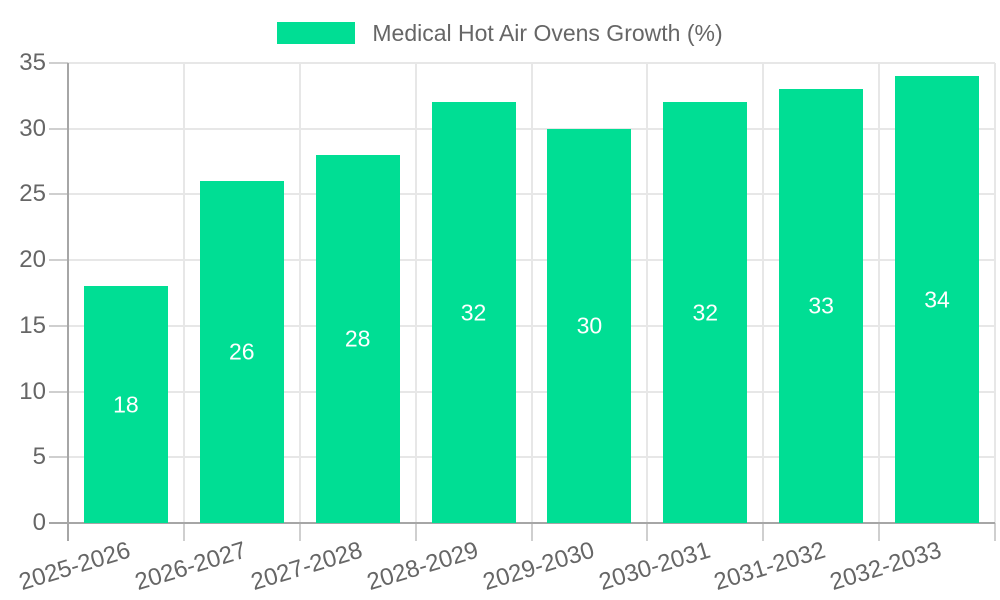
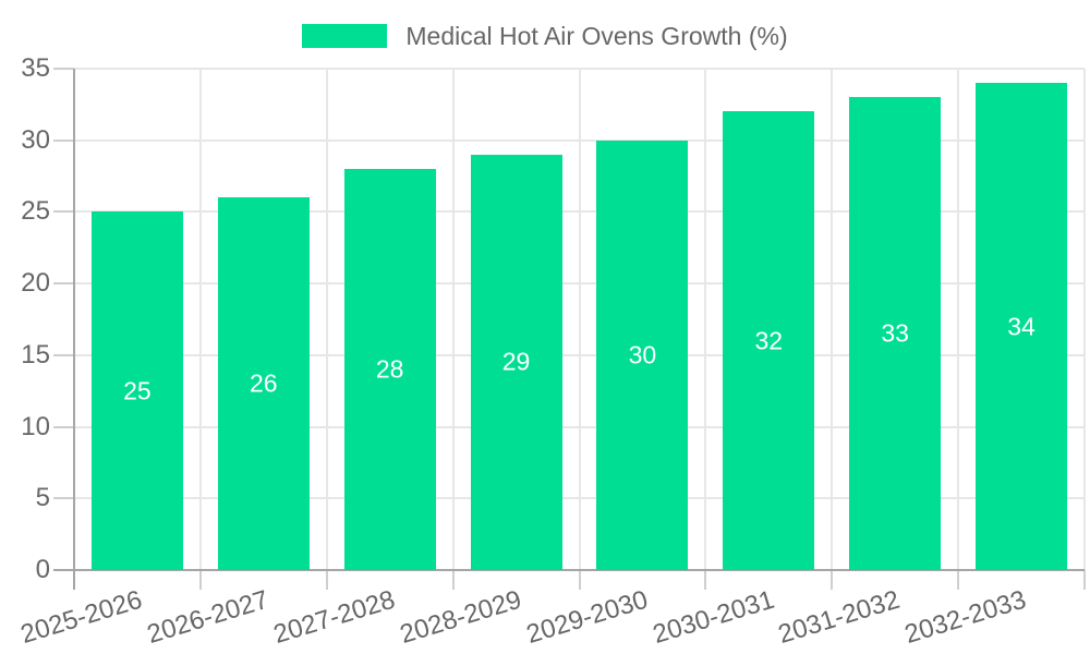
2025-2026: 18 -> 25
2028-2029: 32 -> 29
